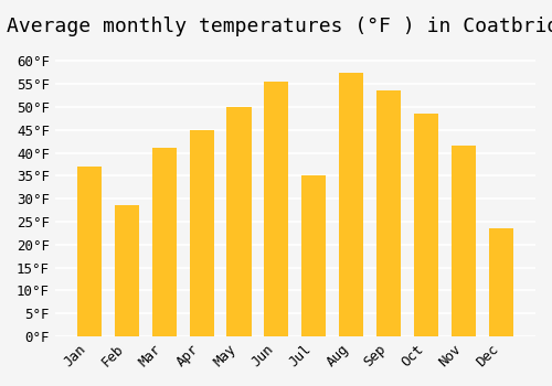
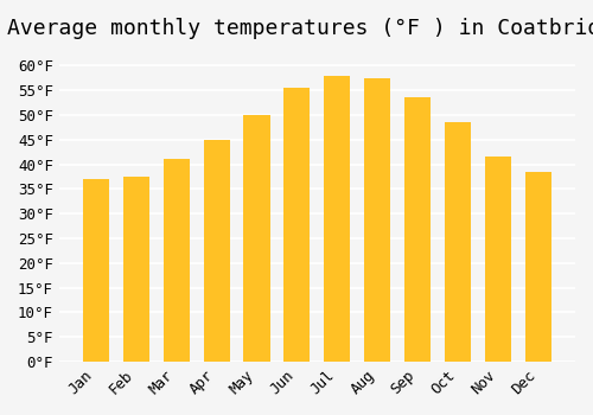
Feb: 28.5°F -> 37.5°F
Jul: 35.0°F -> 58.0°F
Dec: 23.5°F -> 38.5°F
